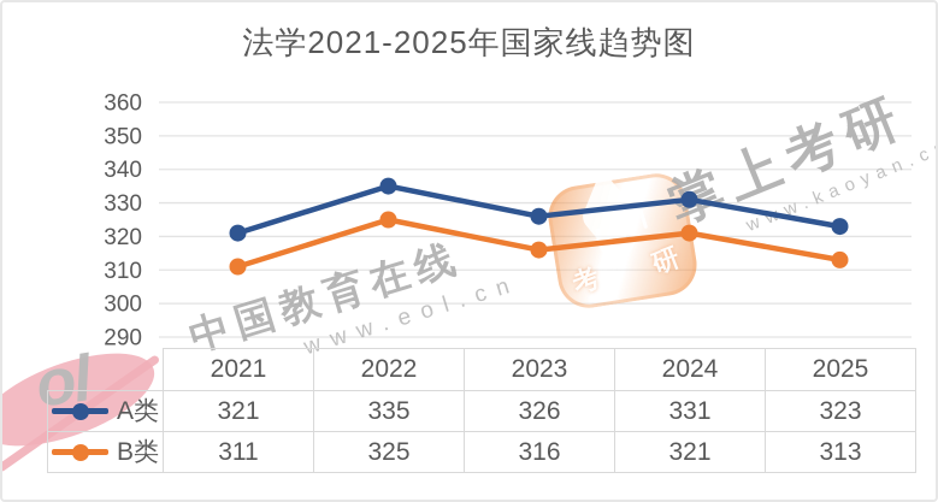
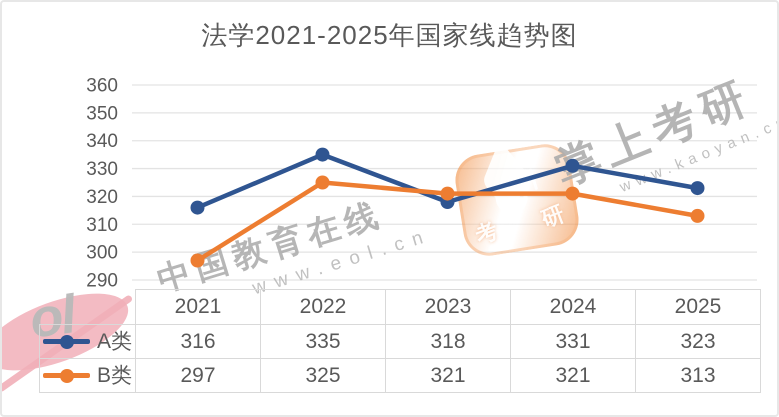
A类/2021: 321 -> 316
B类/2021: 311 -> 297
A类/2023: 326 -> 318
B类/2023: 316 -> 321
